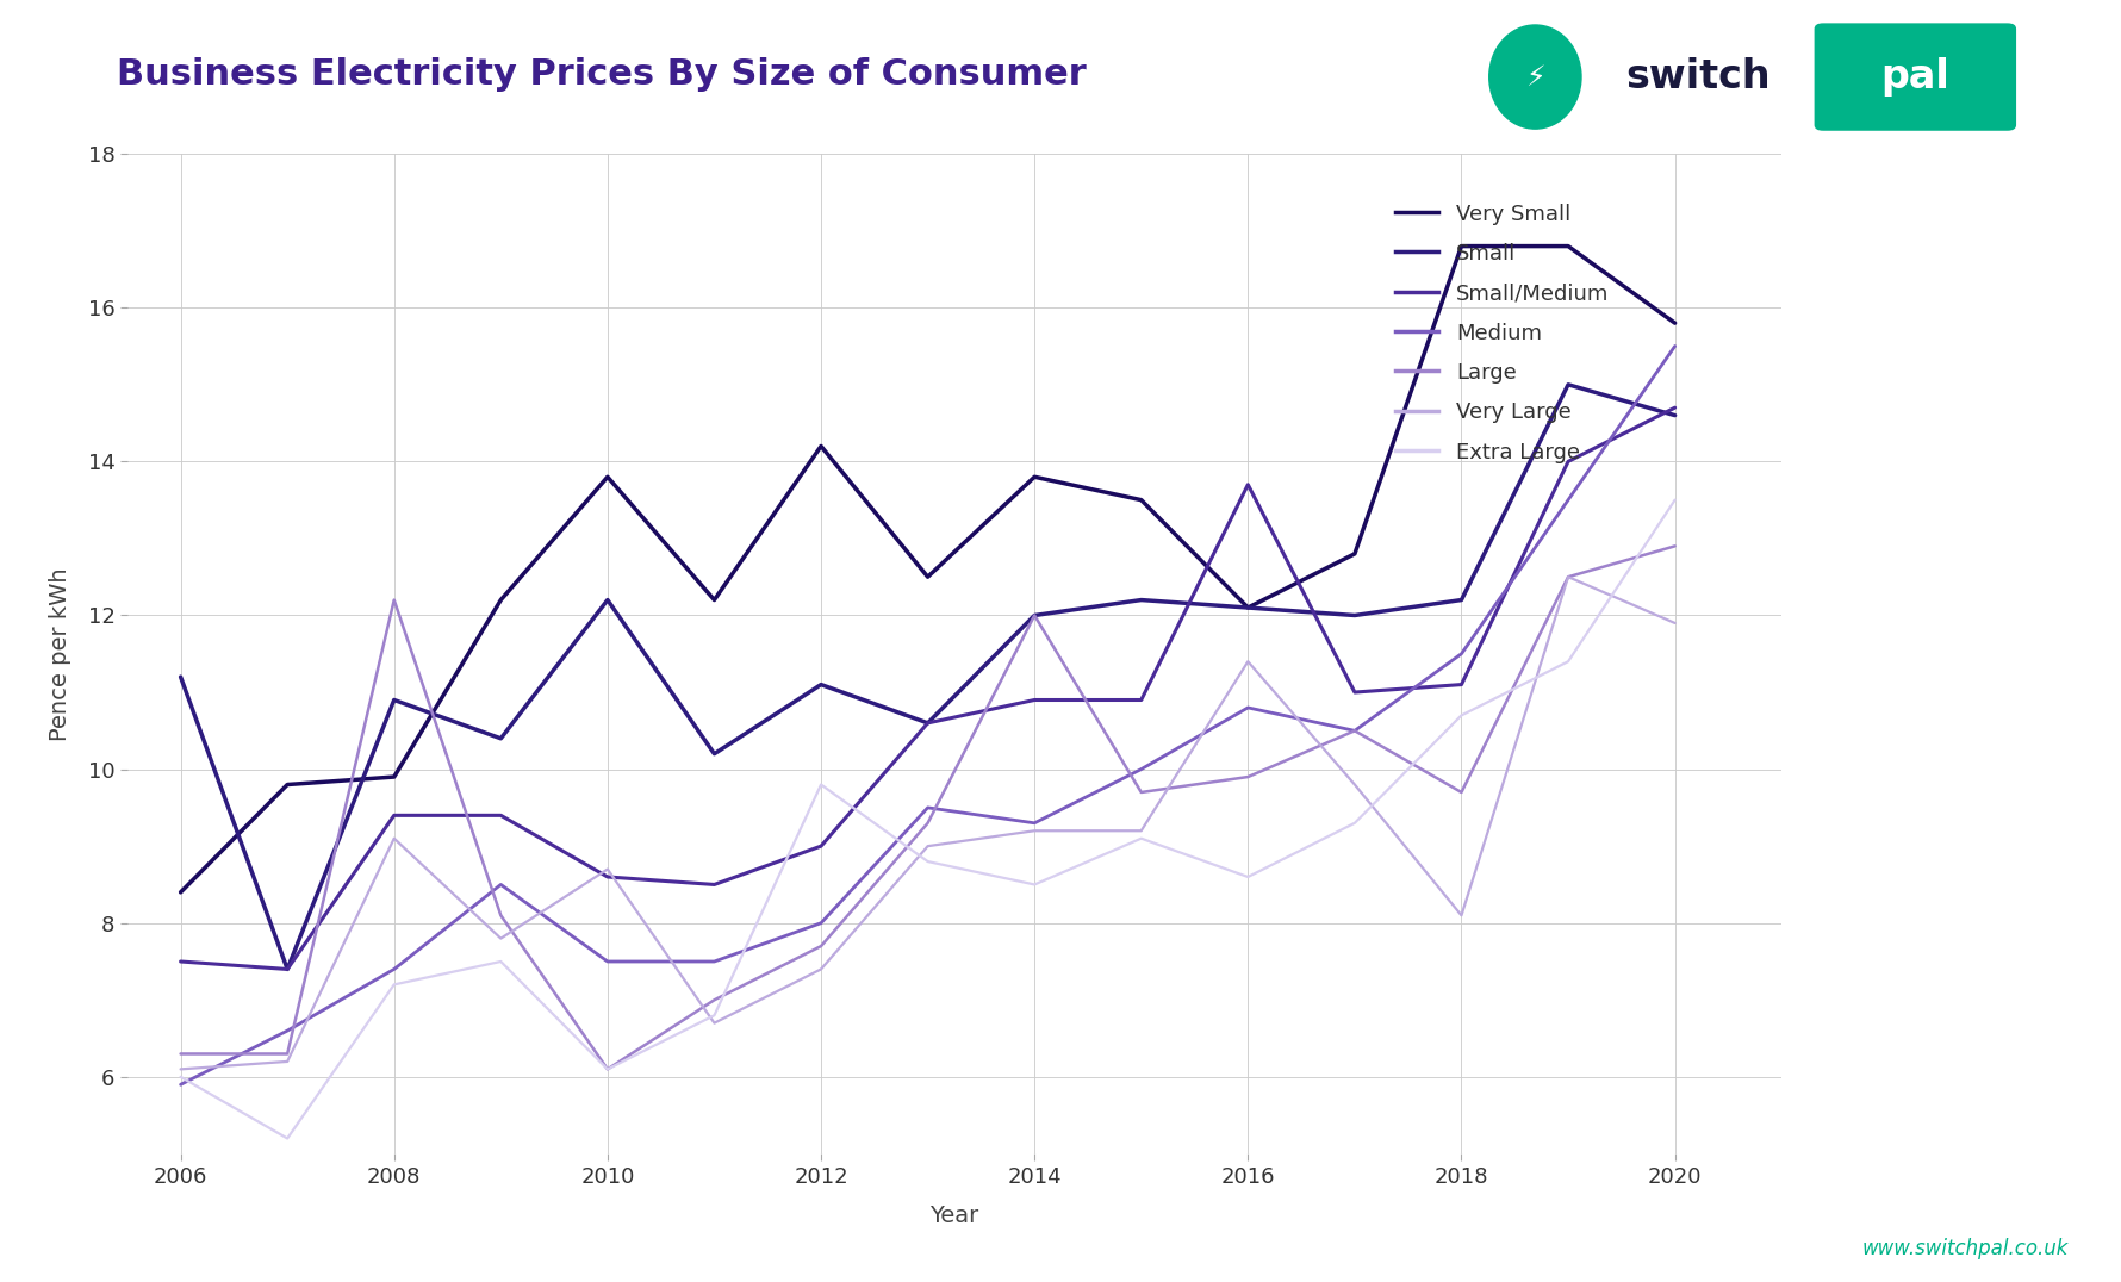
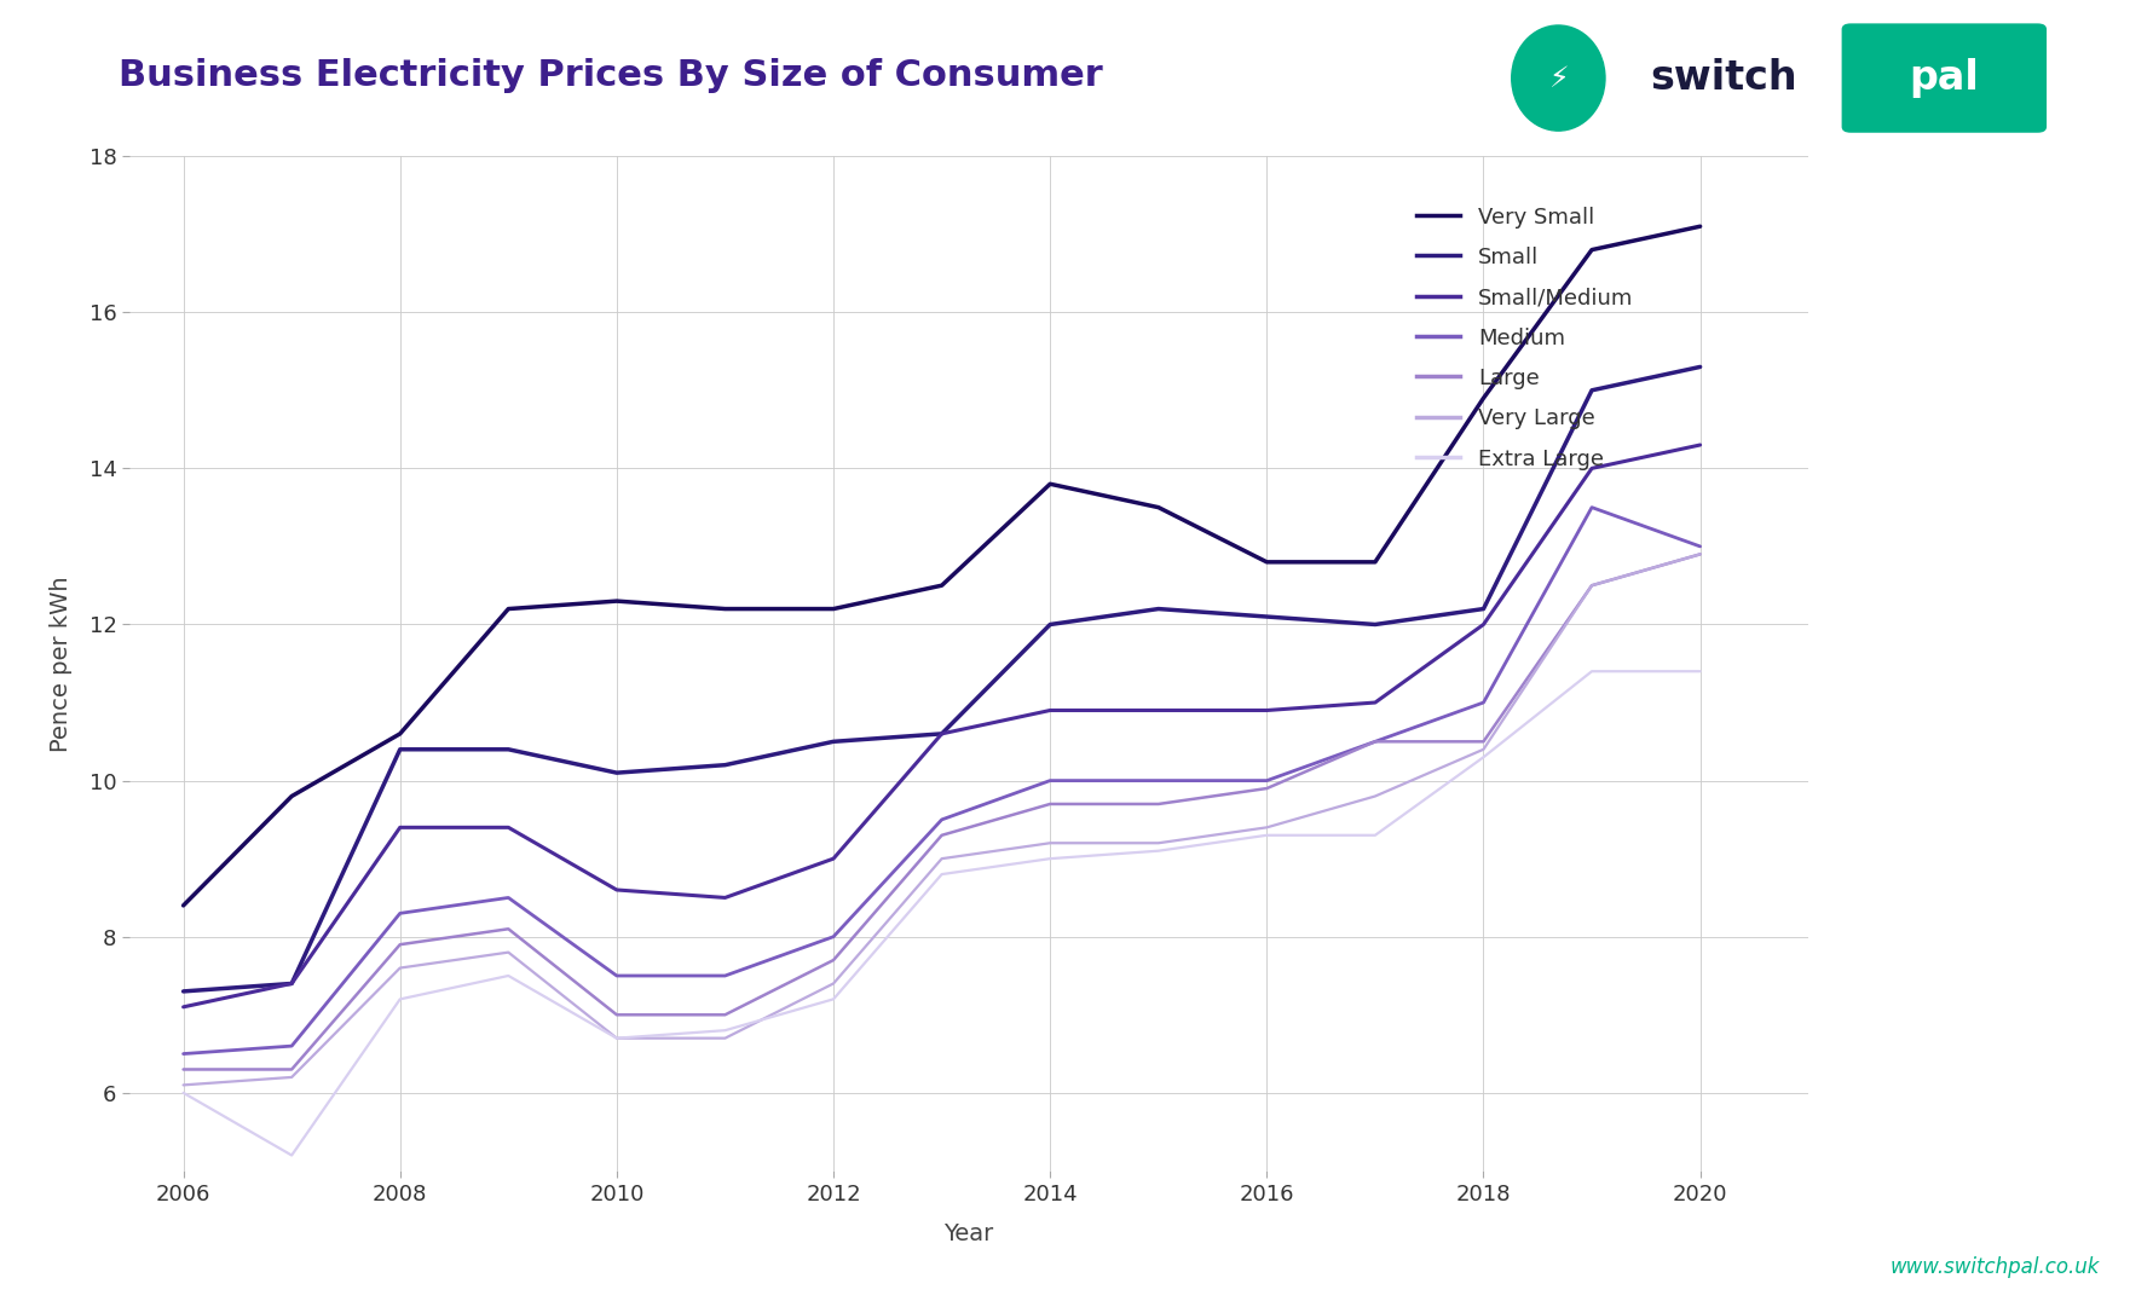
Small/2006: 11.2 -> 7.3
Small/Medium/2006: 7.5 -> 7.1
Medium/2006: 5.9 -> 6.5
Very Small/2008: 9.9 -> 10.6
Small/2008: 10.9 -> 10.4
Medium/2008: 7.4 -> 8.3
Large/2008: 12.2 -> 7.9
Very Large/2008: 9.1 -> 7.6
Very Small/2010: 13.8 -> 12.3
Small/2010: 12.2 -> 10.1
Large/2010: 6.1 -> 7.0
Very Large/2010: 8.7 -> 6.7
Extra Large/2010: 6.1 -> 6.7
Very Small/2012: 14.2 -> 12.2
Small/2012: 11.1 -> 10.5
Extra Large/2012: 9.8 -> 7.2
Medium/2014: 9.3 -> 10.0
Large/2014: 12.0 -> 9.7
Extra Large/2014: 8.5 -> 9.0
Very Small/2016: 12.1 -> 12.8
Small/Medium/2016: 13.7 -> 10.9
Medium/2016: 10.8 -> 10.0
Very Large/2016: 11.4 -> 9.4
Extra Large/2016: 8.6 -> 9.3
Very Small/2018: 16.8 -> 14.9
Small/Medium/2018: 11.1 -> 12.0
Medium/2018: 11.5 -> 11.0
Large/2018: 9.7 -> 10.5
Very Large/2018: 8.1 -> 10.4
Extra Large/2018: 10.7 -> 10.3
Very Small/2020: 15.8 -> 17.1
Small/2020: 14.6 -> 15.3
Small/Medium/2020: 14.7 -> 14.3
Medium/2020: 15.5 -> 13.0
Very Large/2020: 11.9 -> 12.9
Extra Large/2020: 13.5 -> 11.4
